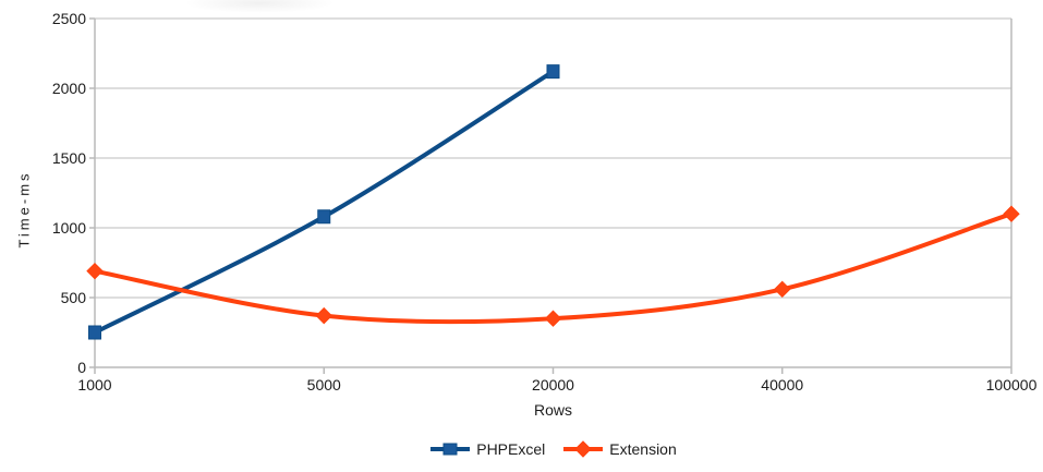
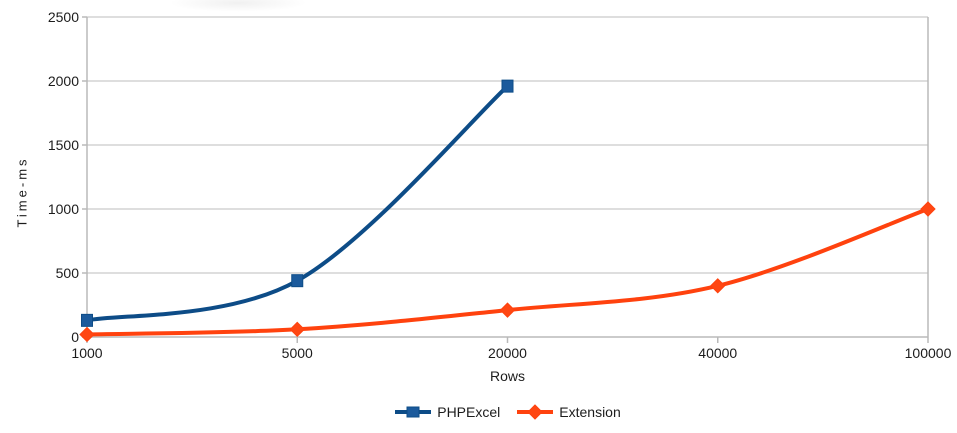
PHPExcel/1000: 250 -> 130
Extension/1000: 690 -> 20
PHPExcel/5000: 1080 -> 440
Extension/5000: 370 -> 60
PHPExcel/20000: 2120 -> 1960
Extension/20000: 350 -> 210
Extension/40000: 560 -> 400
Extension/100000: 1100 -> 1000
